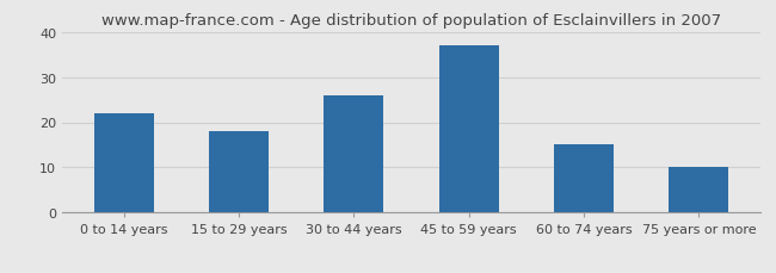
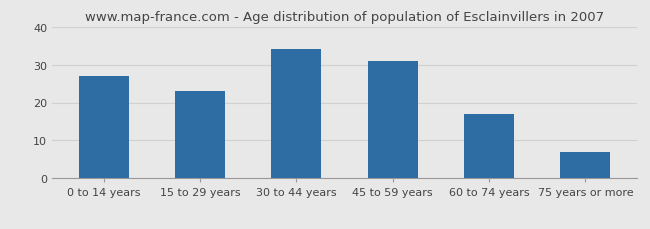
0 to 14 years: 22 -> 27
15 to 29 years: 18 -> 23
30 to 44 years: 26 -> 34
45 to 59 years: 37 -> 31
60 to 74 years: 15 -> 17
75 years or more: 10 -> 7
